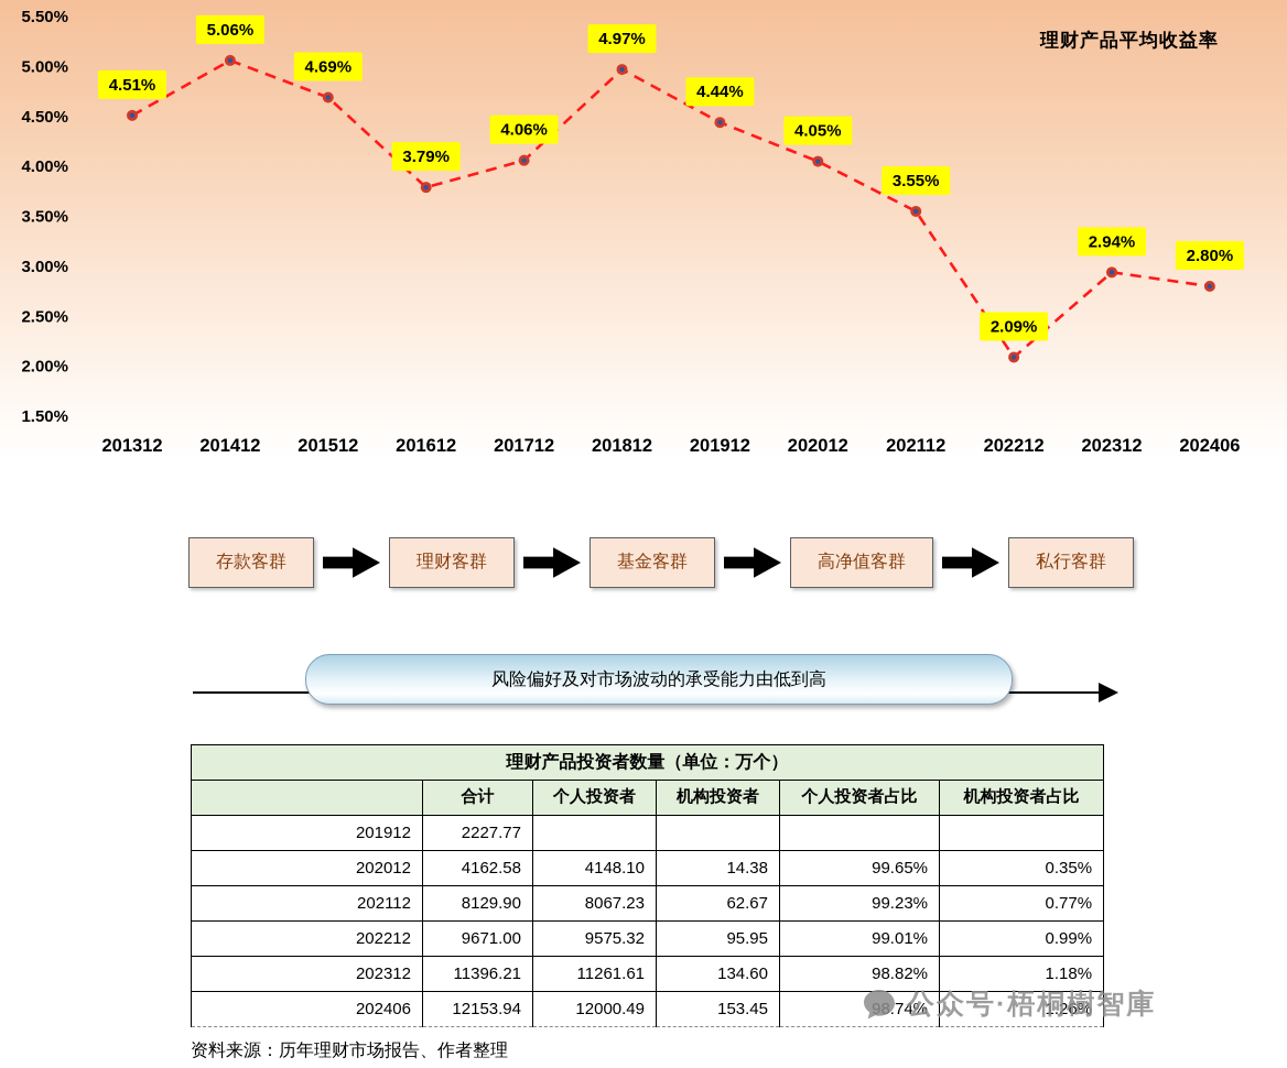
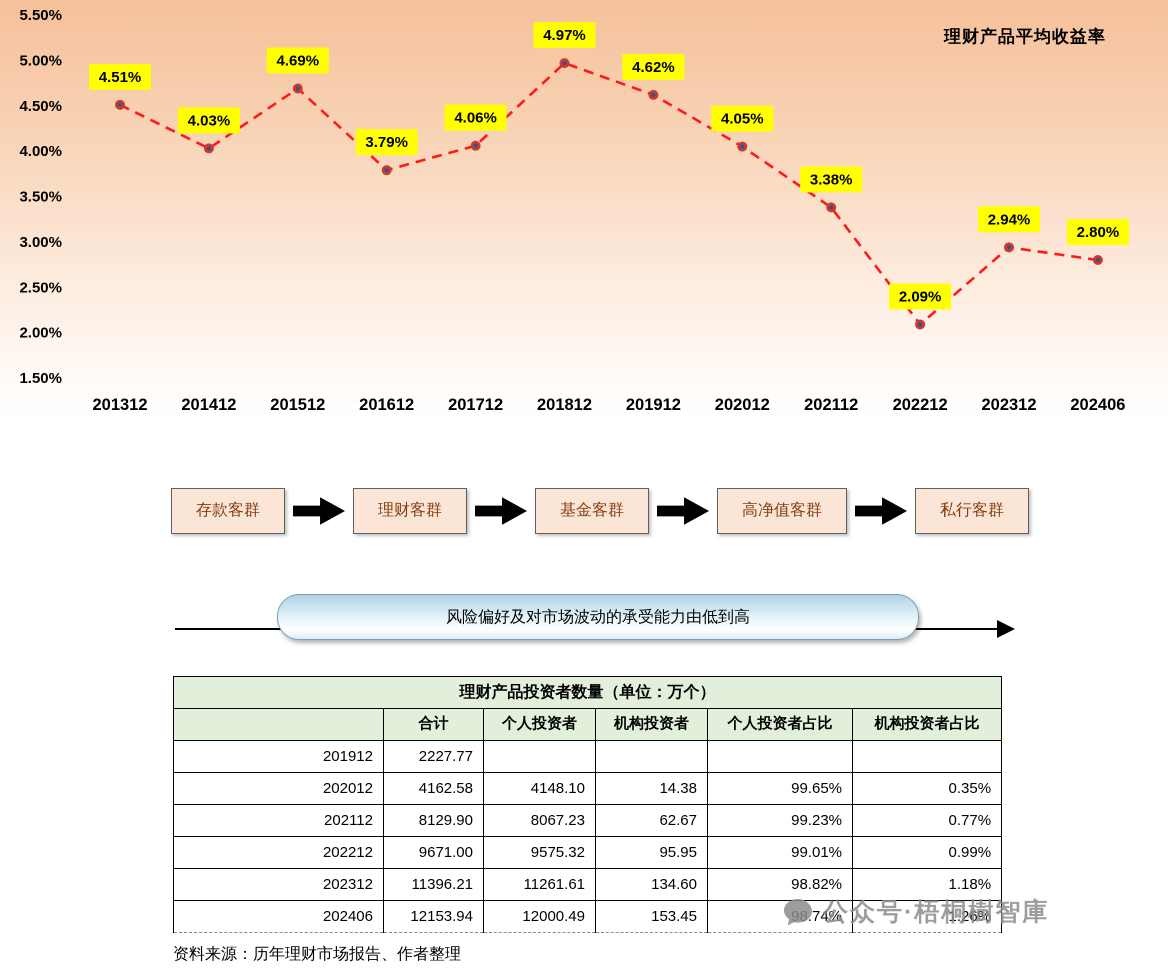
201412: 5.06% -> 4.03%
201912: 4.44% -> 4.62%
202112: 3.55% -> 3.38%
